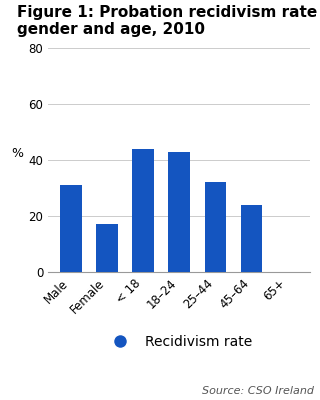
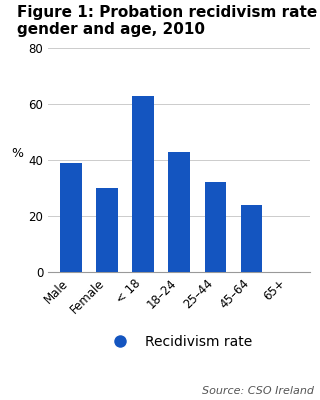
Male: 31 -> 39
Female: 17 -> 30
< 18: 44 -> 63
